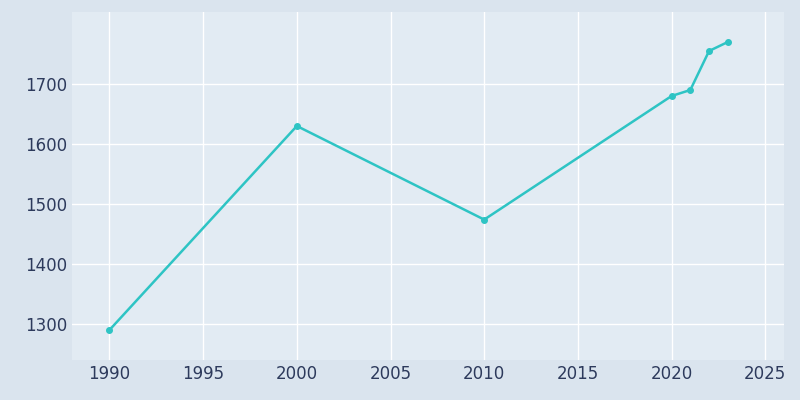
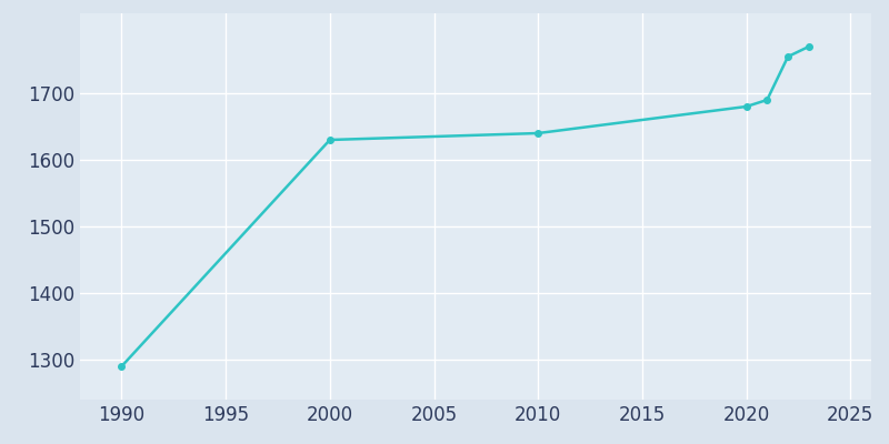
2010: 1474 -> 1640
